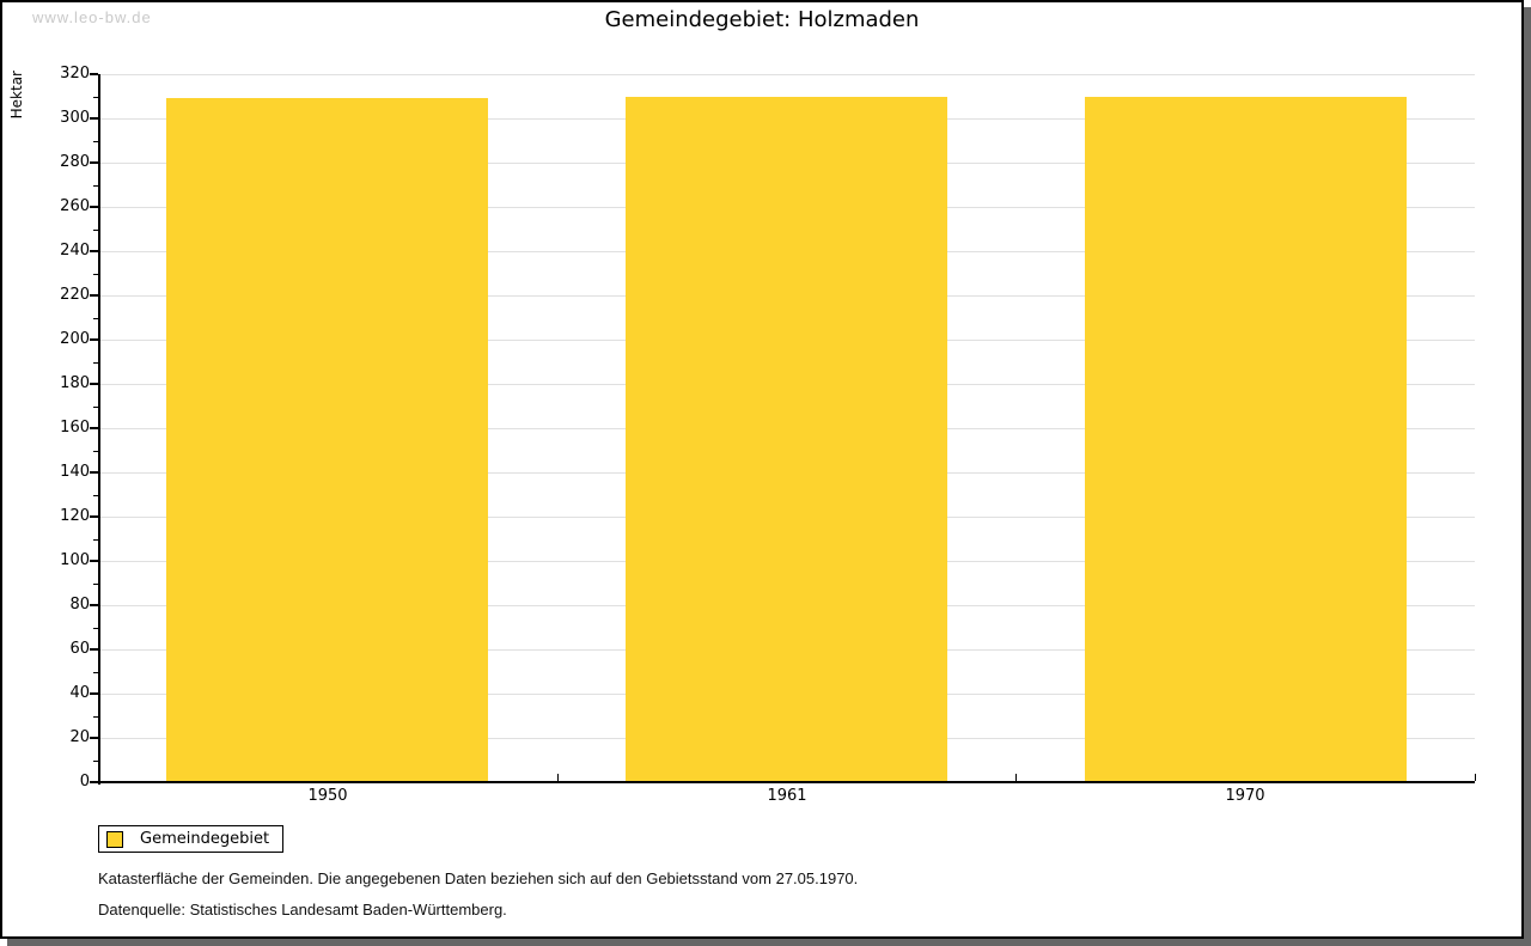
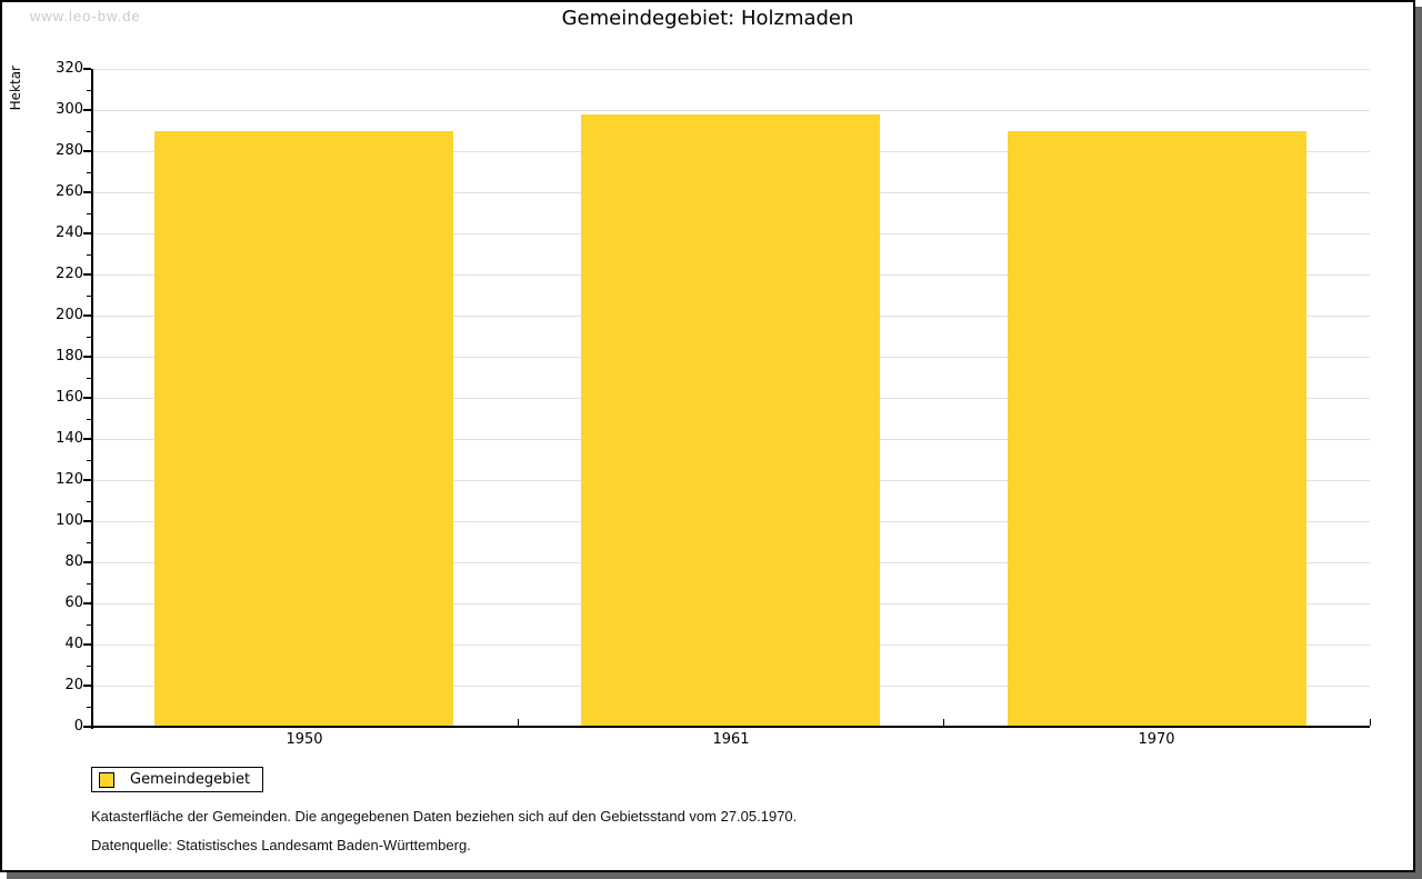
1950: 309 -> 290
1961: 310 -> 298
1970: 310 -> 290
